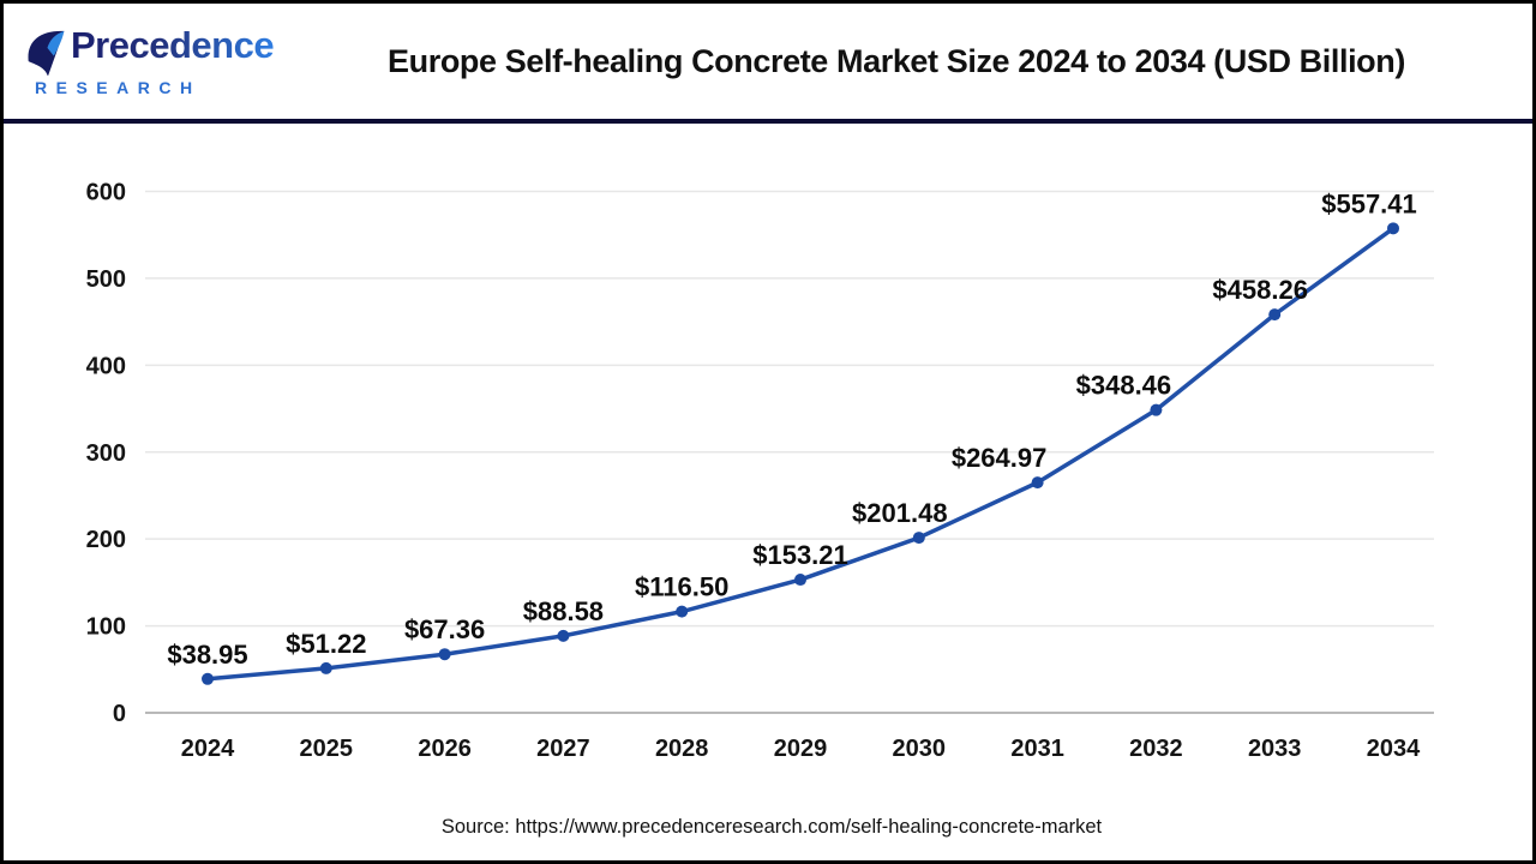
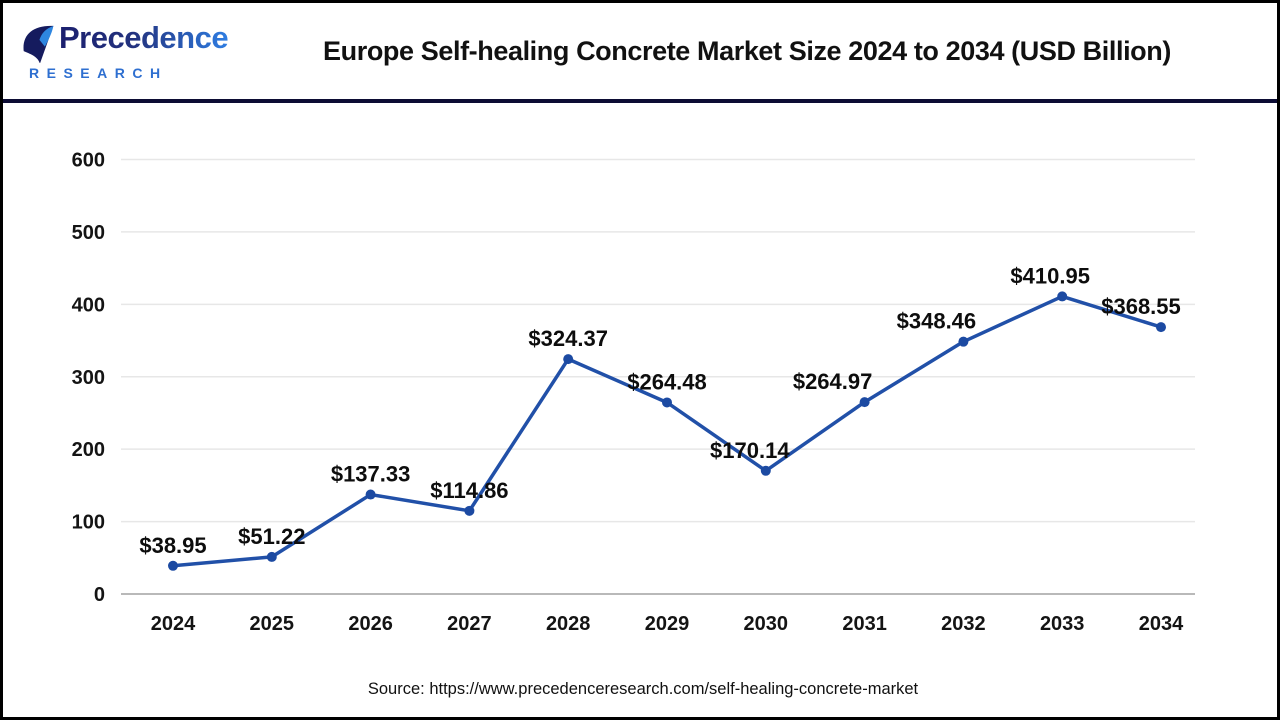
2026: $67.36 -> $137.33
2027: $88.58 -> $114.86
2028: $116.50 -> $324.37
2029: $153.21 -> $264.48
2030: $201.48 -> $170.14
2033: $458.26 -> $410.95
2034: $557.41 -> $368.55
